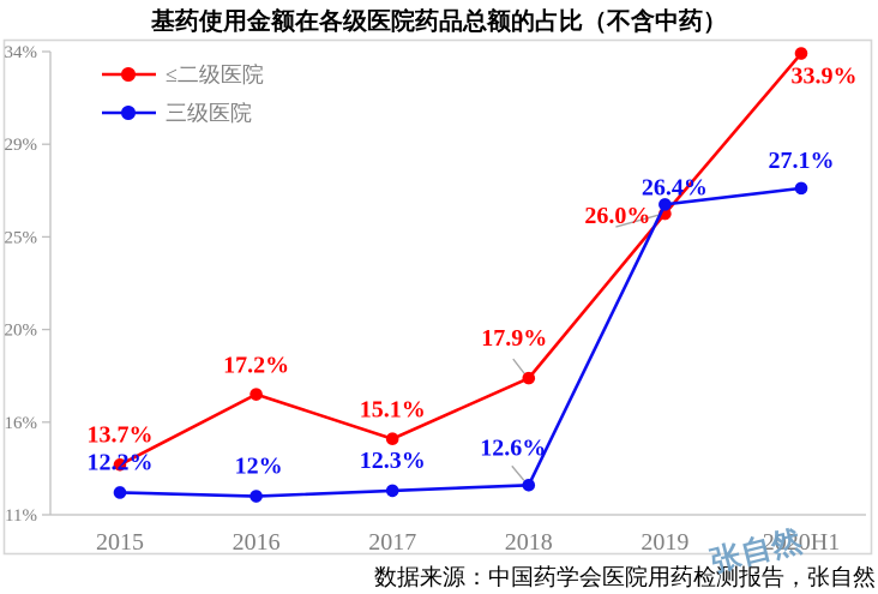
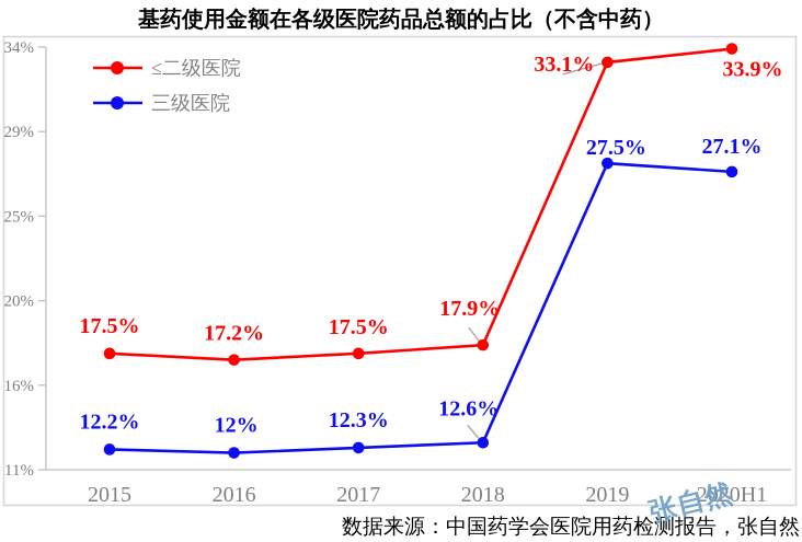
≤二级医院/2015: 13.7% -> 17.5%
≤二级医院/2017: 15.1% -> 17.5%
≤二级医院/2019: 26.0% -> 33.1%
三级医院/2019: 26.4% -> 27.5%
